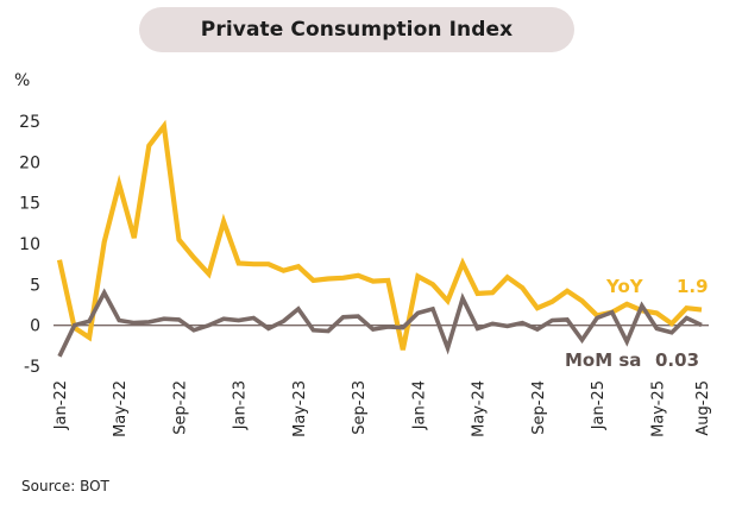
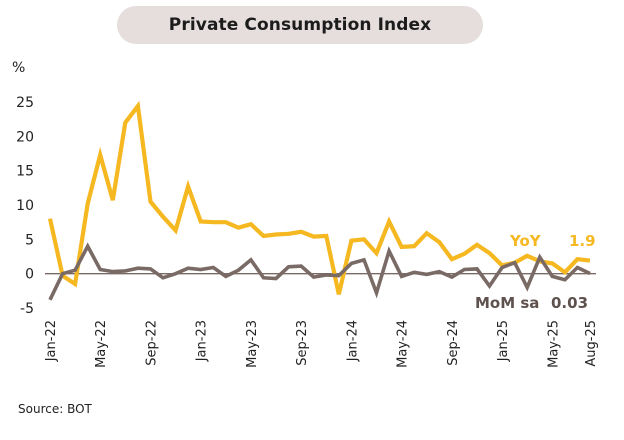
YoY/Jan-24: 6 -> 5
